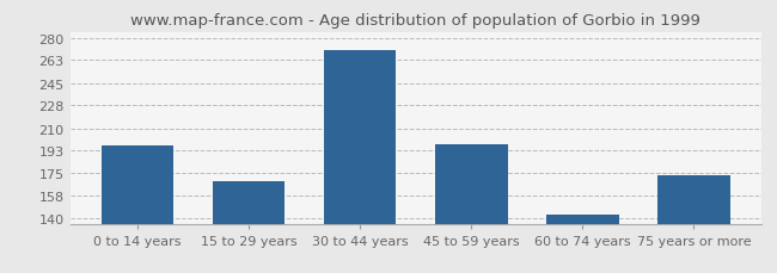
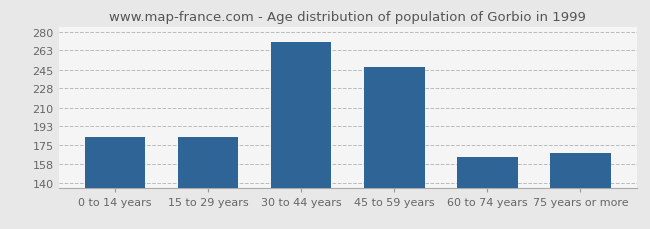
0 to 14 years: 197 -> 183
15 to 29 years: 169 -> 183
45 to 59 years: 198 -> 248
60 to 74 years: 143 -> 164
75 years or more: 174 -> 168
